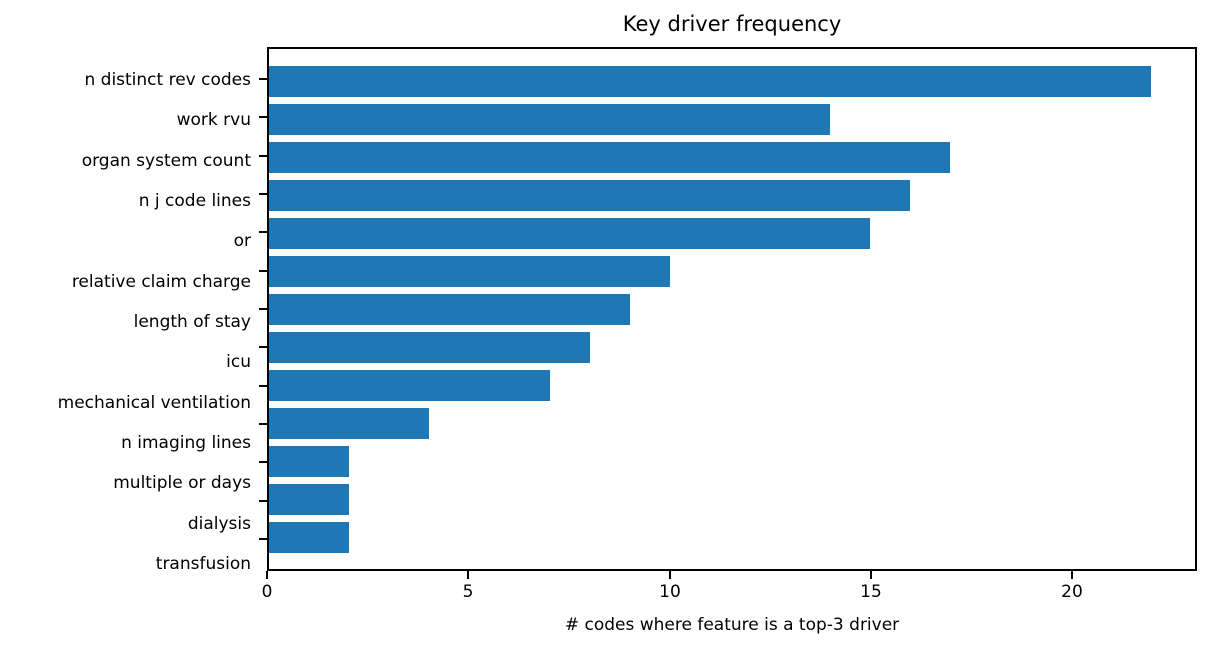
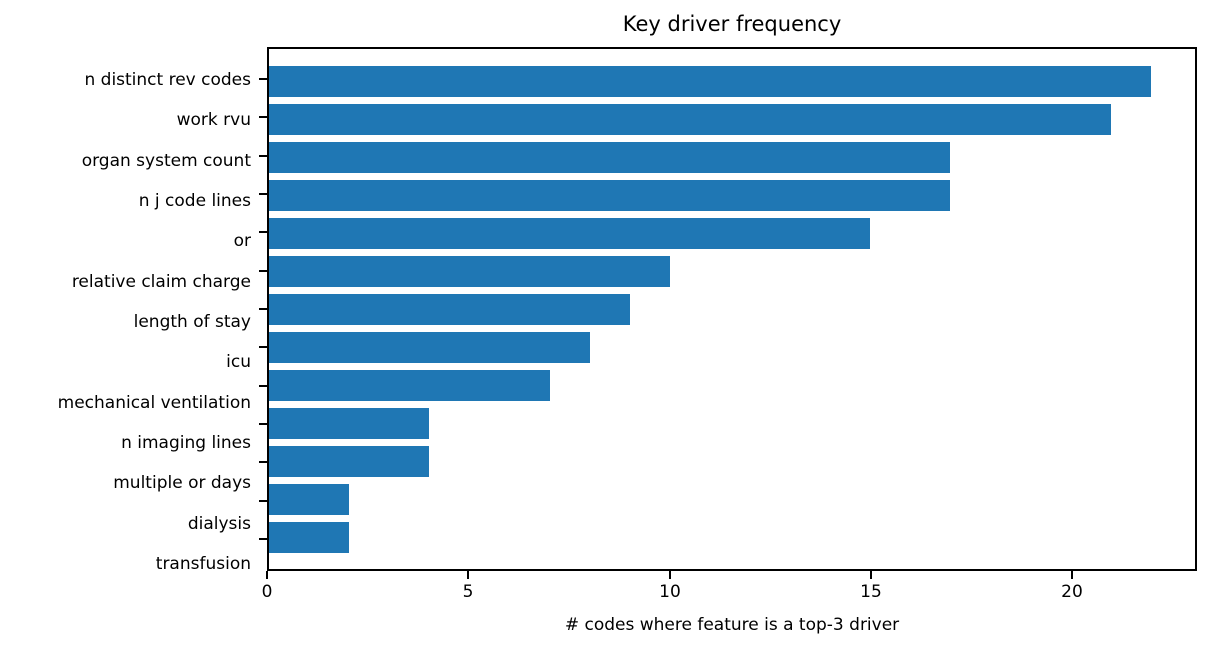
work rvu: 14 -> 21
n j code lines: 16 -> 17
multiple or days: 2 -> 4
